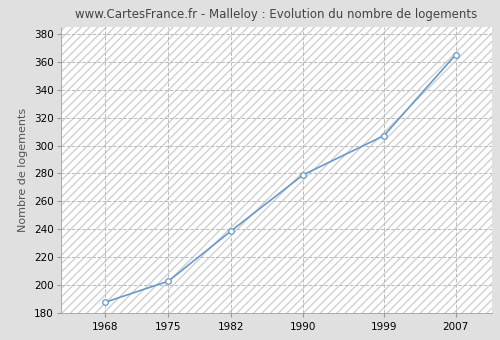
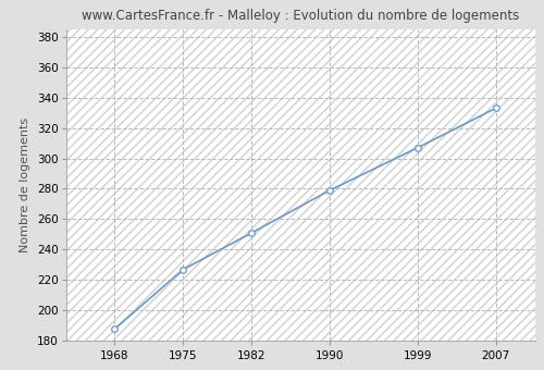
1975: 203 -> 227
1982: 239 -> 251
2007: 365 -> 333
